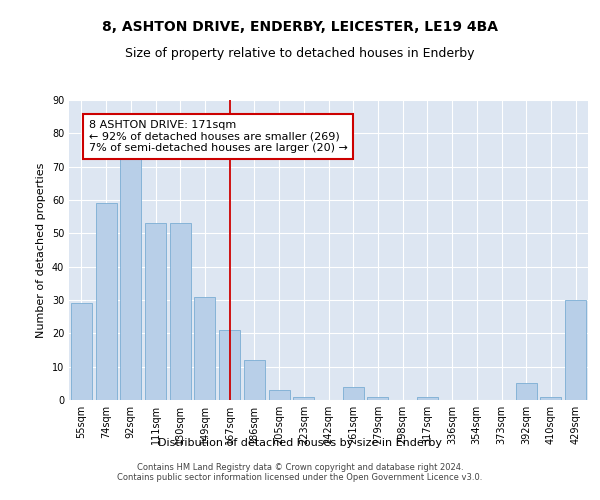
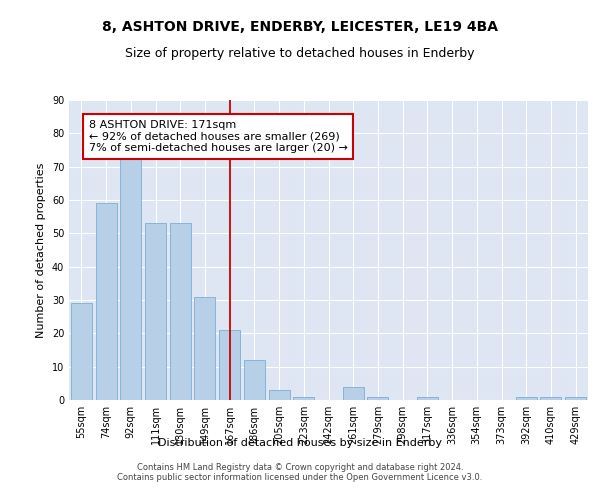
392sqm: 5 -> 1
429sqm: 30 -> 1
